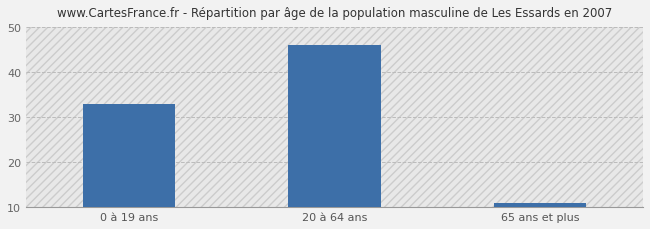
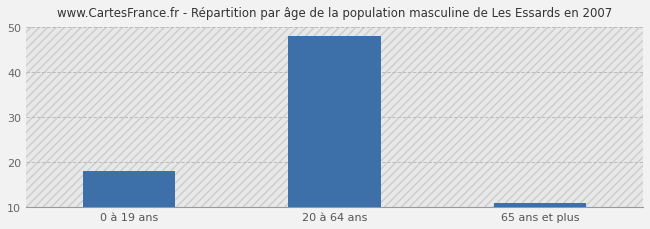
0 à 19 ans: 33 -> 18
20 à 64 ans: 46 -> 48
